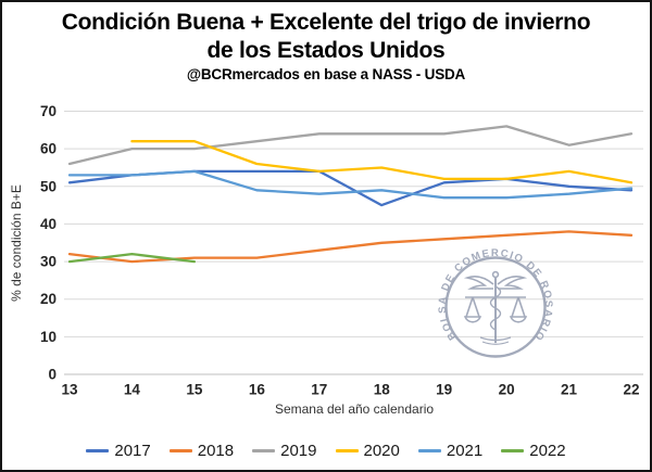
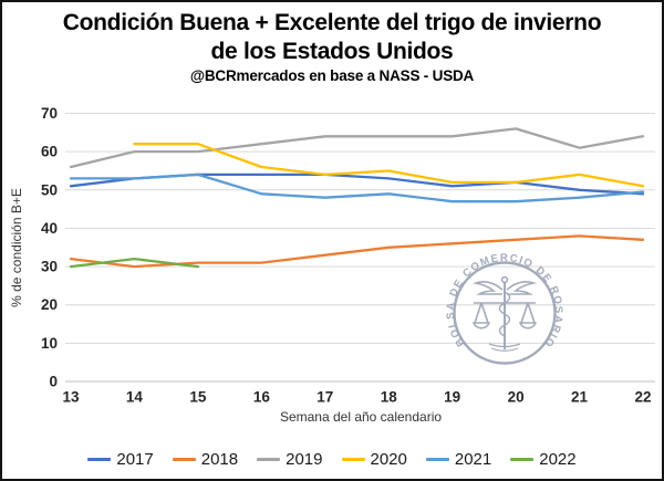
2017/18: 45 -> 53
